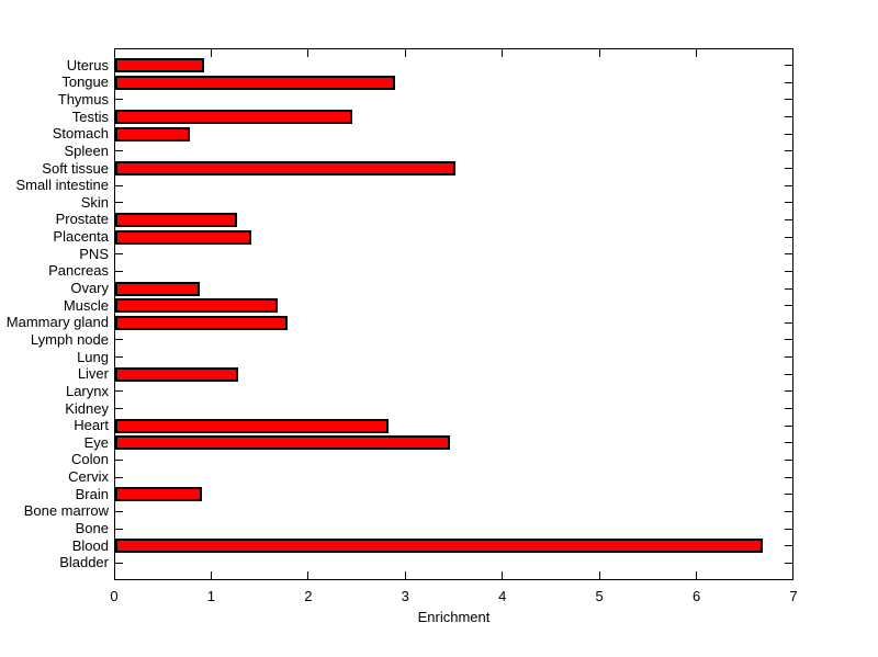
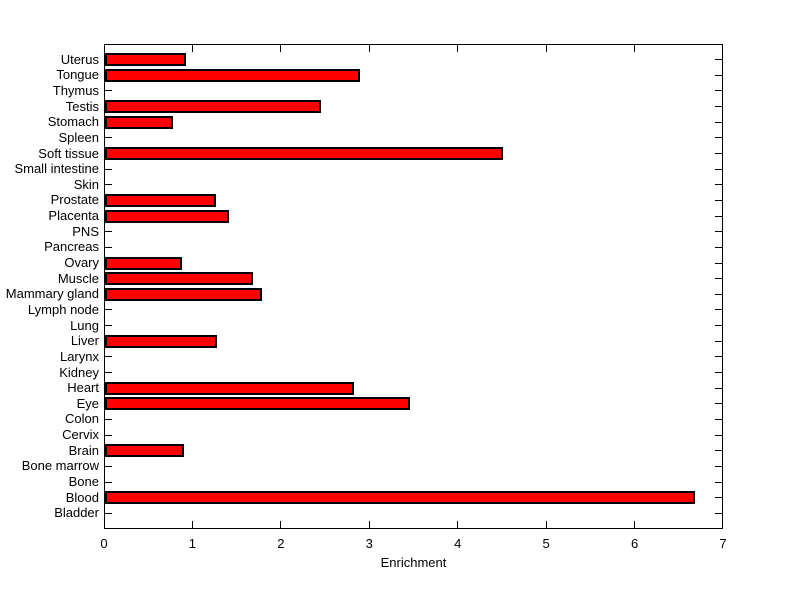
Soft tissue: 3.5 -> 4.5
